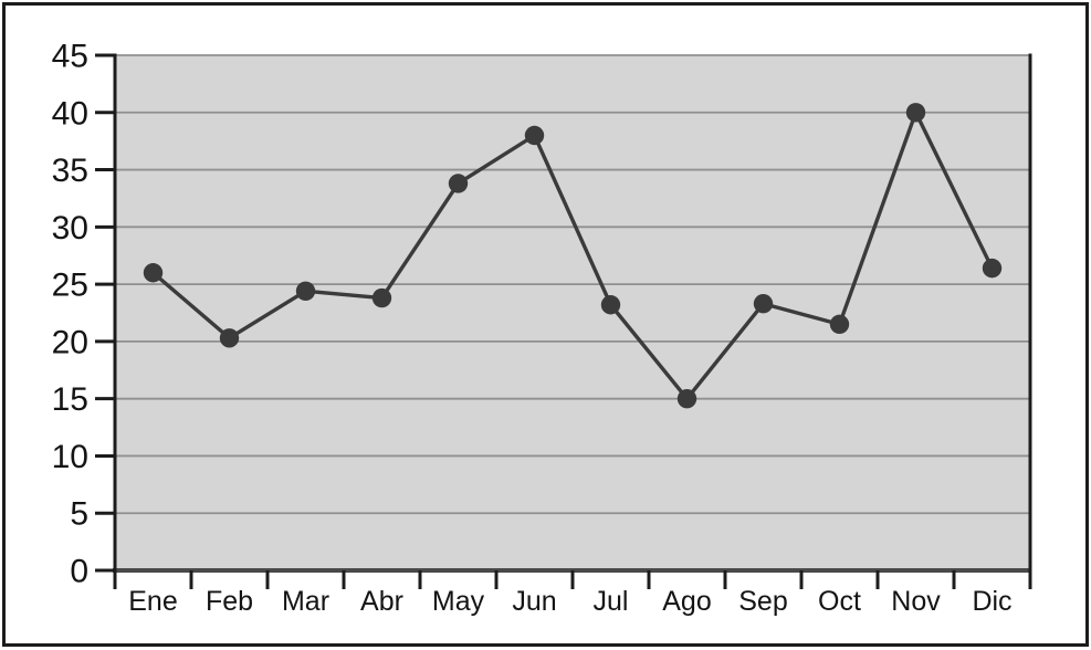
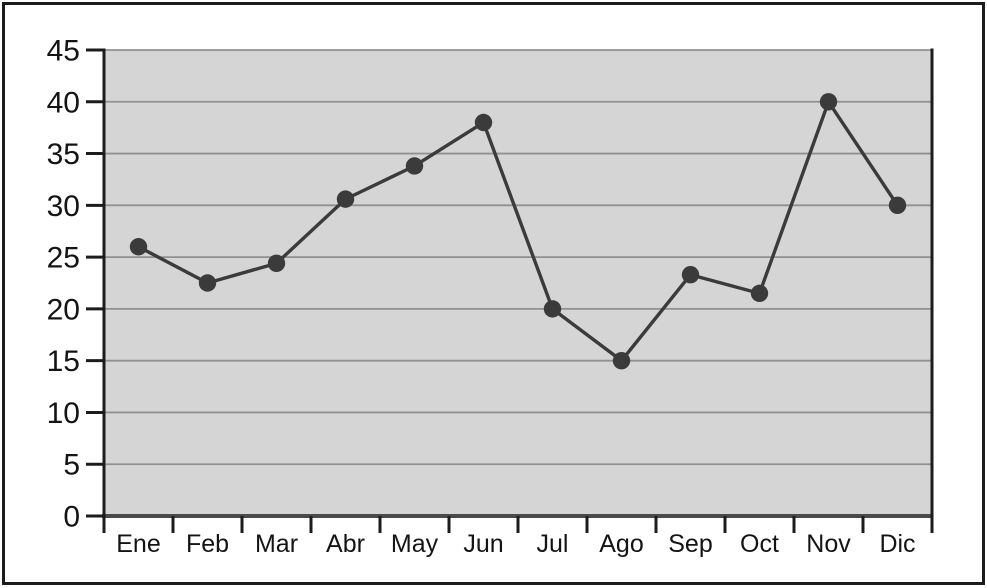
Feb: 20.3 -> 22.5
Abr: 23.8 -> 30.6
Jul: 23.2 -> 20.0
Dic: 26.4 -> 30.0
